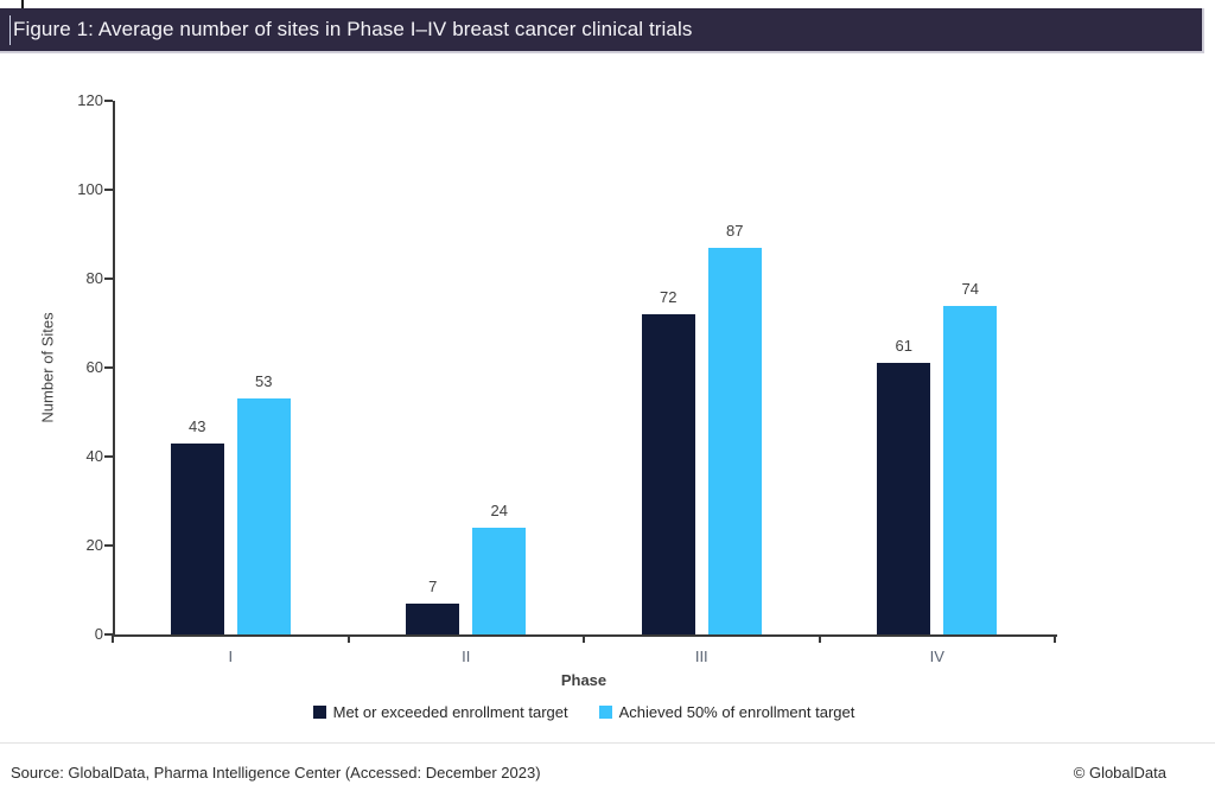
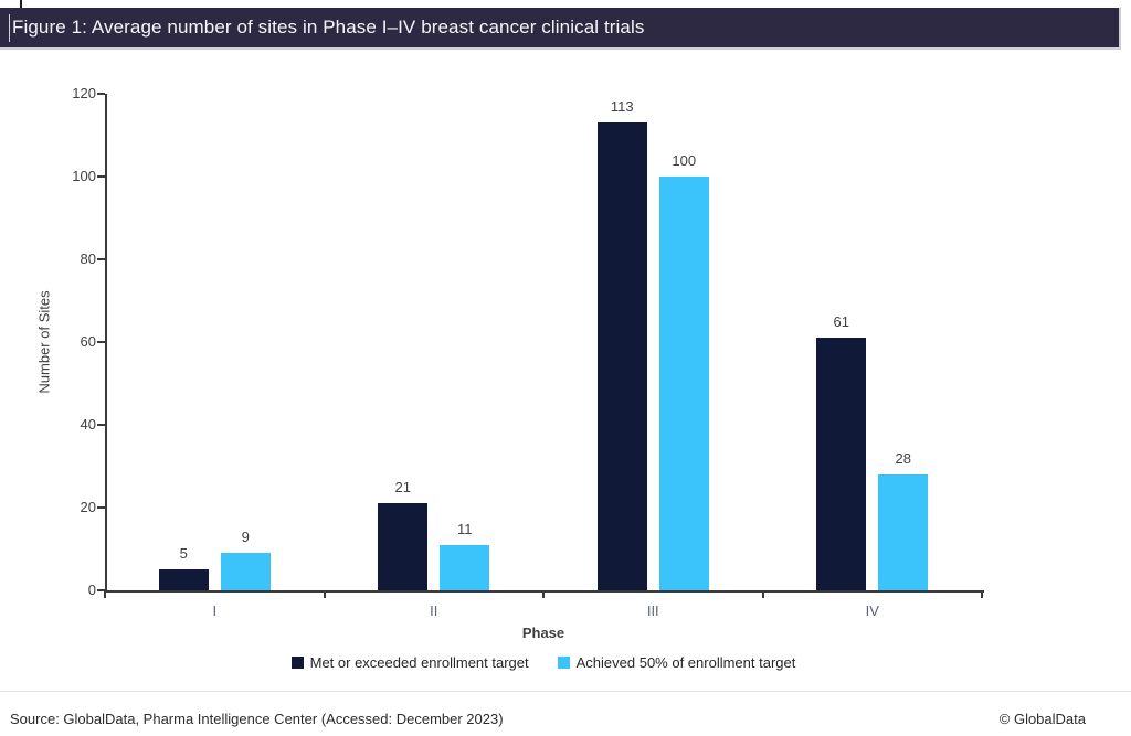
Met or exceeded enrollment target/I: 43 -> 5
Achieved 50% of enrollment target/I: 53 -> 9
Met or exceeded enrollment target/II: 7 -> 21
Achieved 50% of enrollment target/II: 24 -> 11
Met or exceeded enrollment target/III: 72 -> 113
Achieved 50% of enrollment target/III: 87 -> 100
Achieved 50% of enrollment target/IV: 74 -> 28
